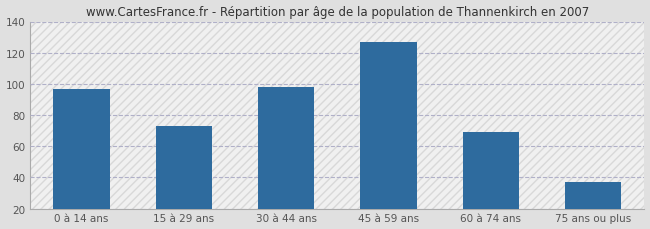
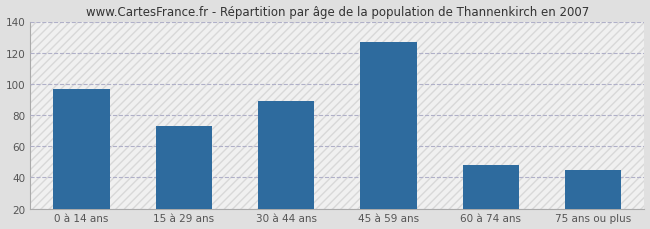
30 à 44 ans: 98 -> 89
60 à 74 ans: 69 -> 48
75 ans ou plus: 37 -> 45
